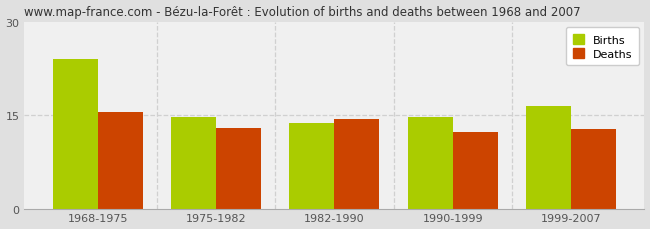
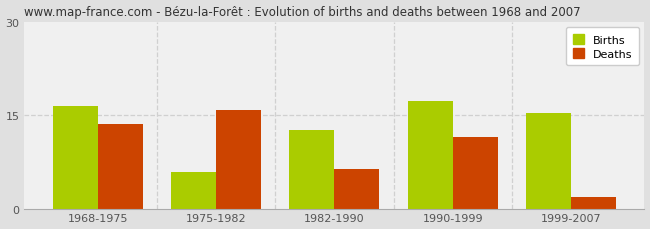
Births/1968-1975: 24.0 -> 16.4
Deaths/1968-1975: 15.5 -> 13.6
Births/1975-1982: 14.7 -> 5.8
Deaths/1975-1982: 13.0 -> 15.8
Births/1982-1990: 13.8 -> 12.6
Deaths/1982-1990: 14.3 -> 6.4
Births/1990-1999: 14.7 -> 17.2
Deaths/1990-1999: 12.3 -> 11.4
Births/1999-2007: 16.5 -> 15.4
Deaths/1999-2007: 12.7 -> 1.8
